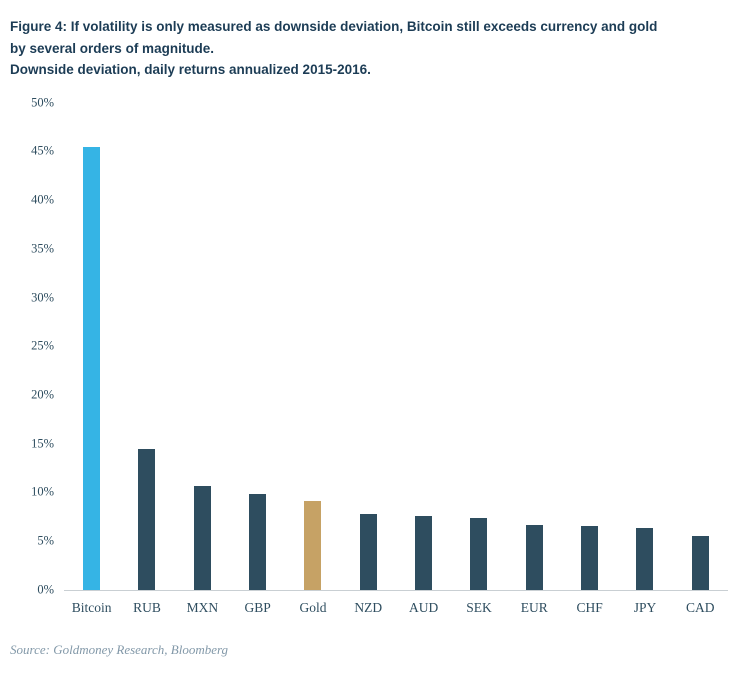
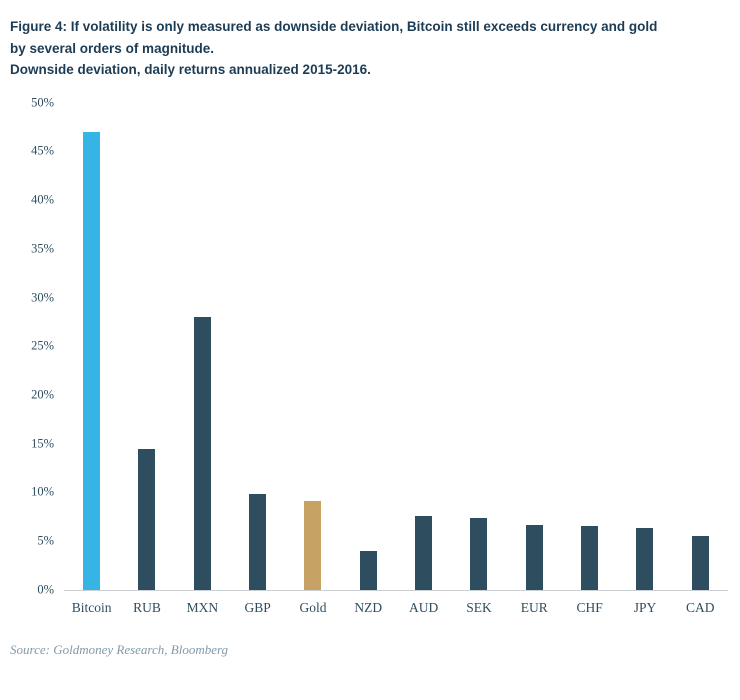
Bitcoin: 46% -> 47%
MXN: 11% -> 28%
NZD: 8% -> 4%
